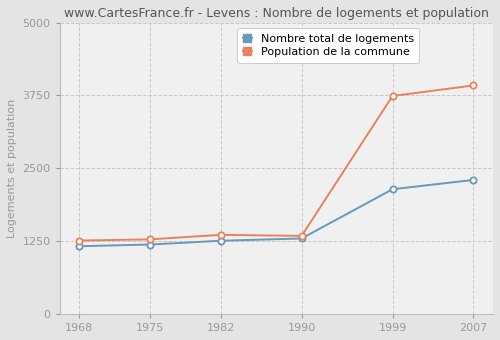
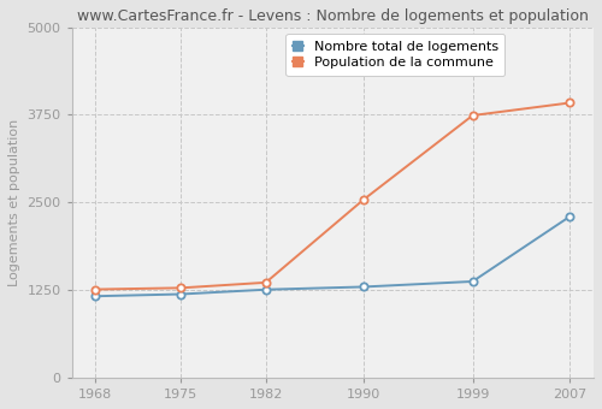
Population de la commune/1990: 1340 -> 2540
Nombre total de logements/1999: 2140 -> 1370
